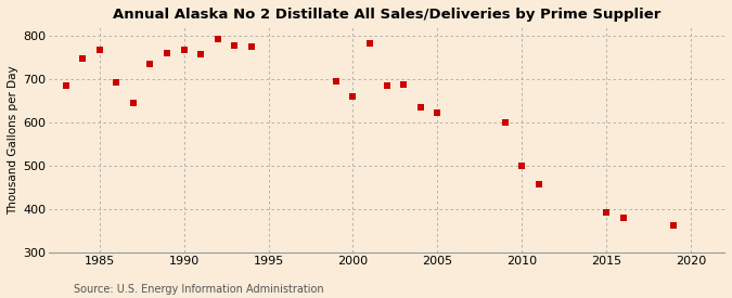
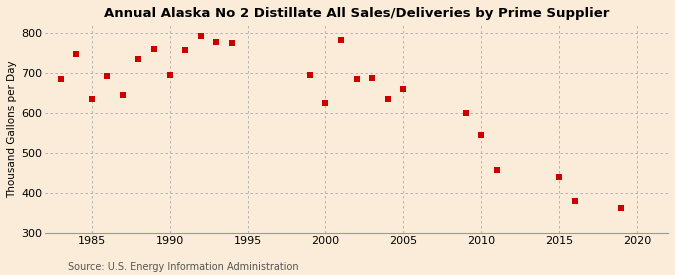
1985: 768 -> 635
1990: 768 -> 695
2000: 660 -> 625
2005: 622 -> 660
2010: 500 -> 545
2015: 392 -> 440
